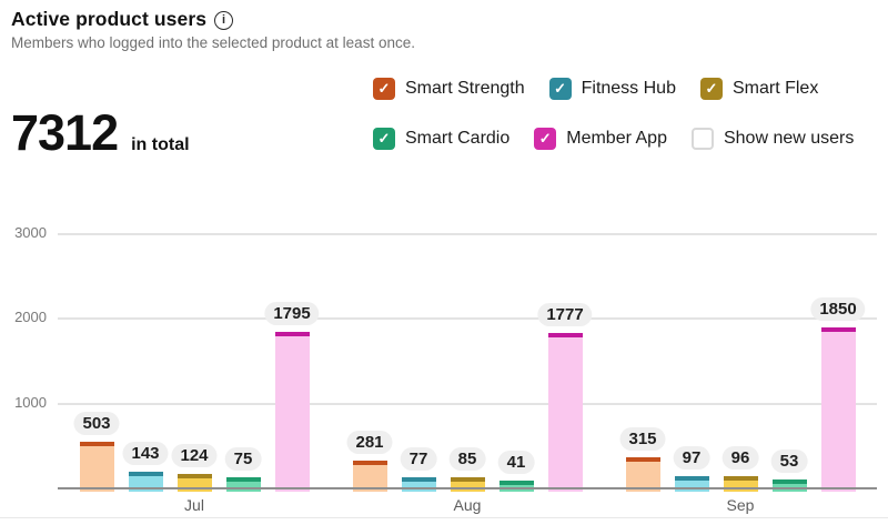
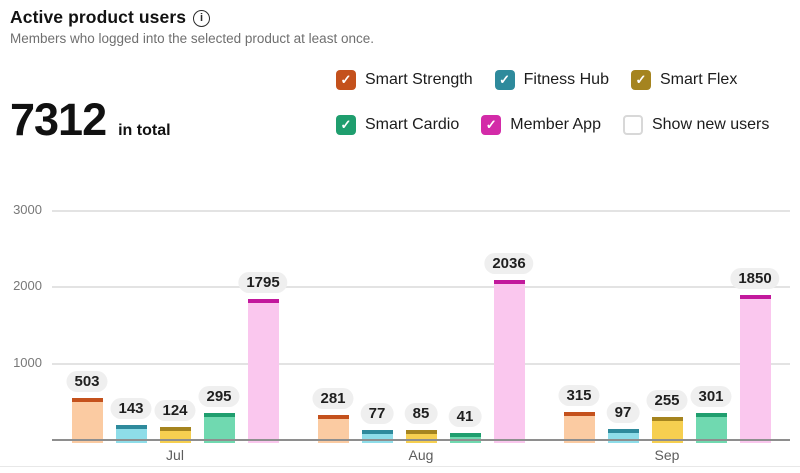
Smart Cardio/Jul: 75 -> 295
Member App/Aug: 1777 -> 2036
Smart Flex/Sep: 96 -> 255
Smart Cardio/Sep: 53 -> 301
